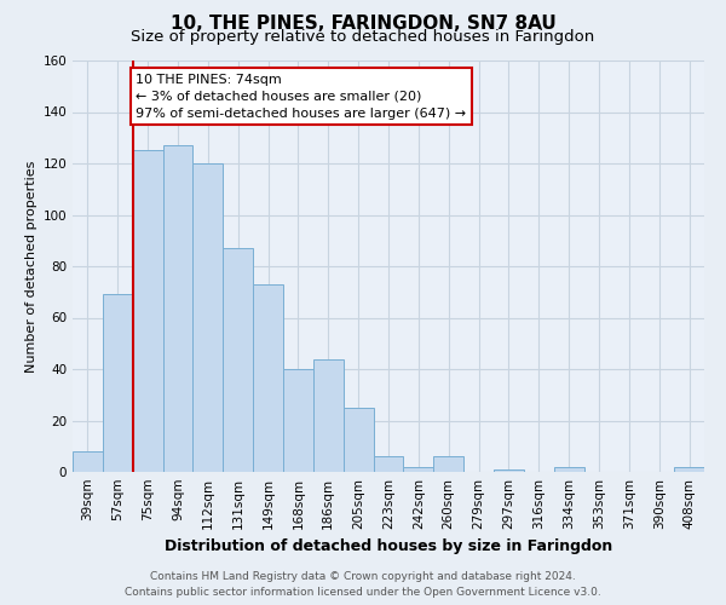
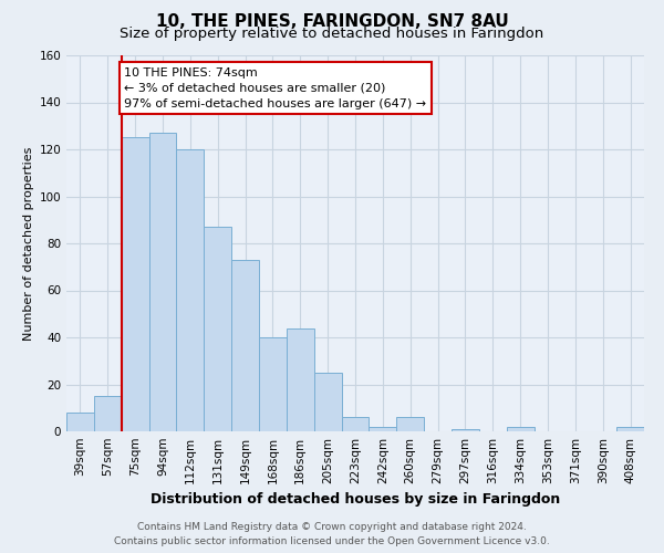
57sqm: 69 -> 15
